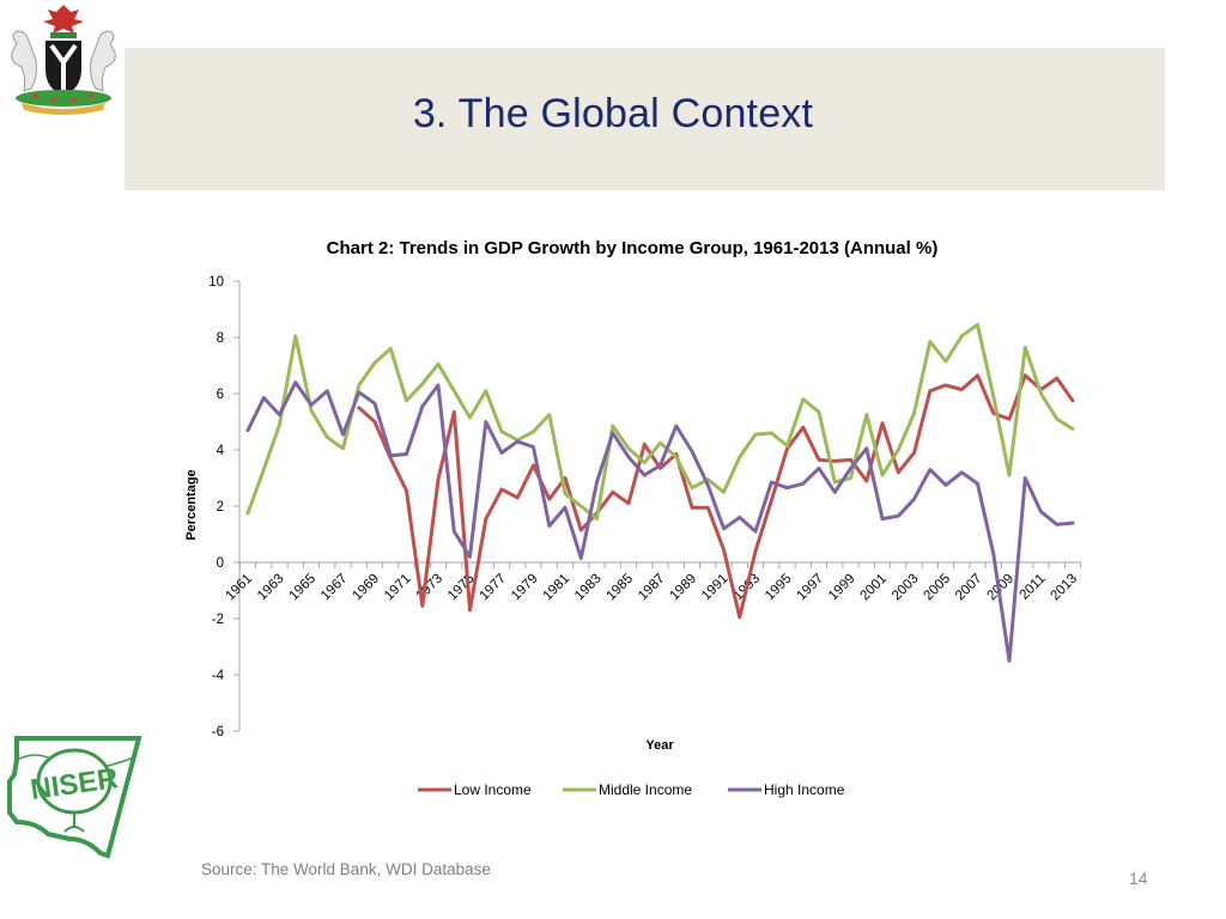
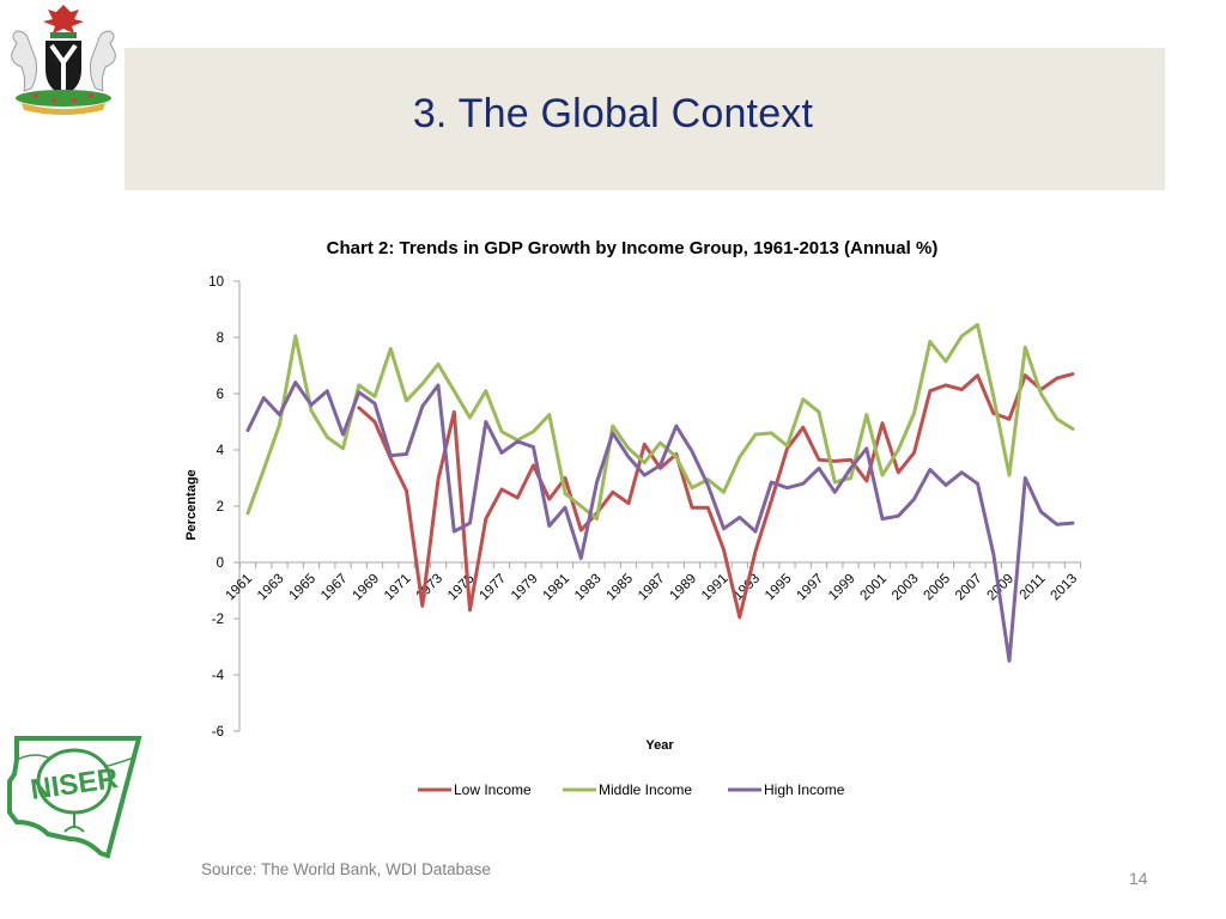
Middle Income/1969: 7.1 -> 5.9
High Income/1975: 0.2 -> 1.4
Low Income/2013: 5.8 -> 6.7
